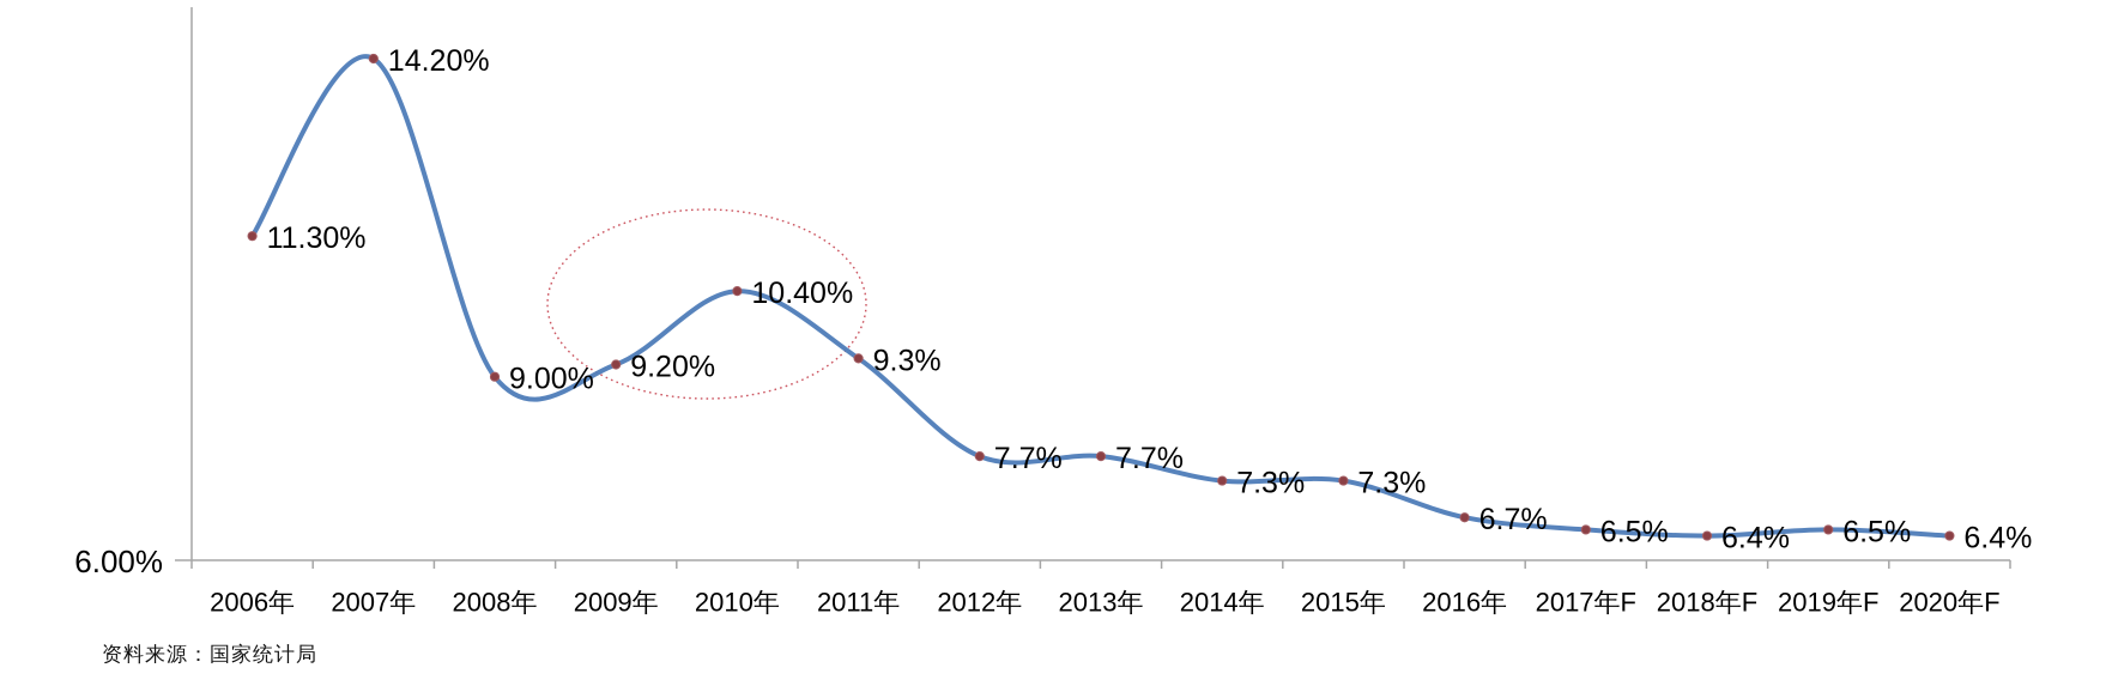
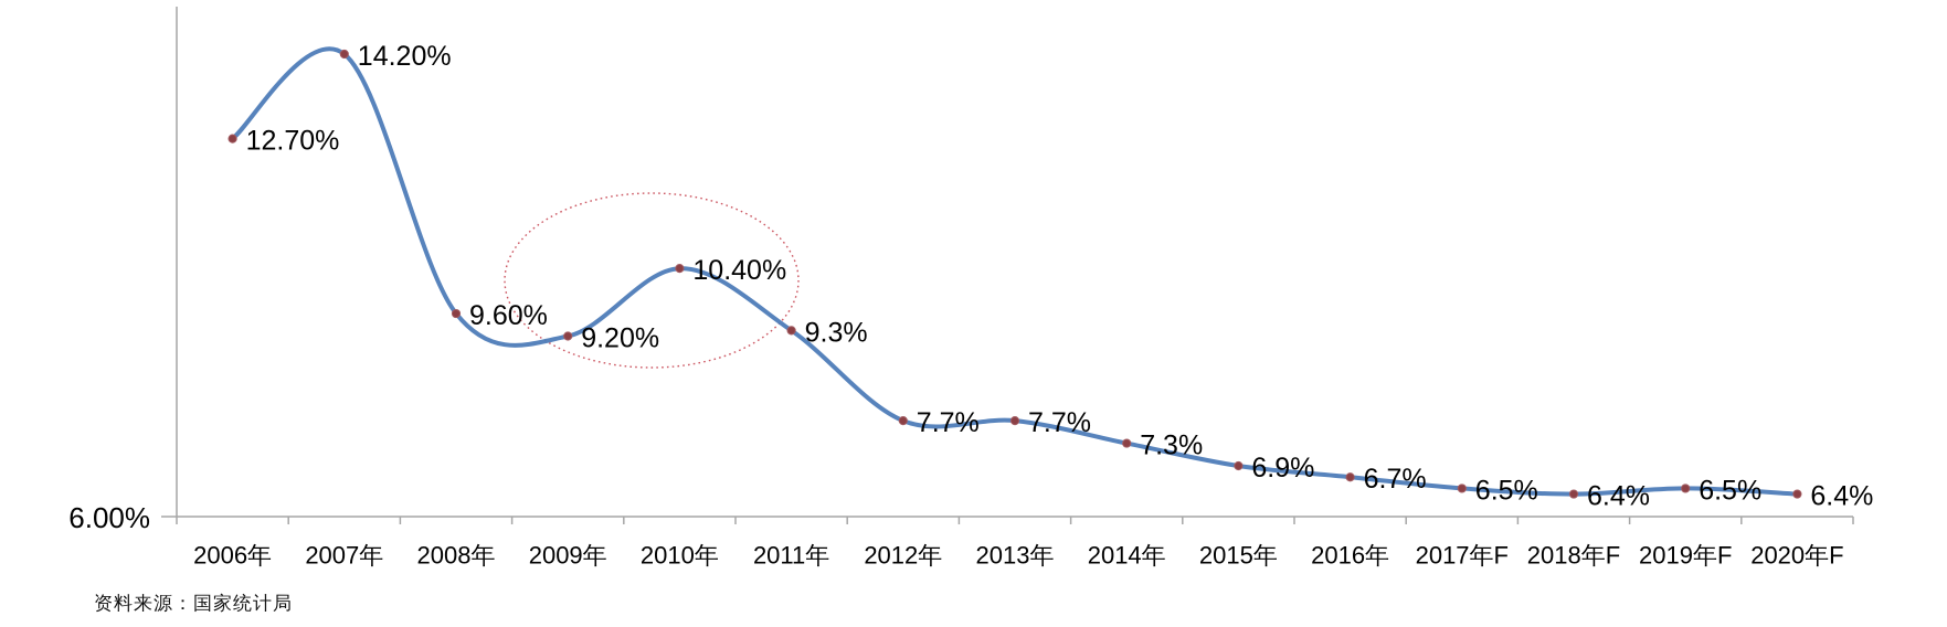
2006年: 11.30% -> 12.70%
2008年: 9.00% -> 9.60%
2015年: 7.3% -> 6.9%
